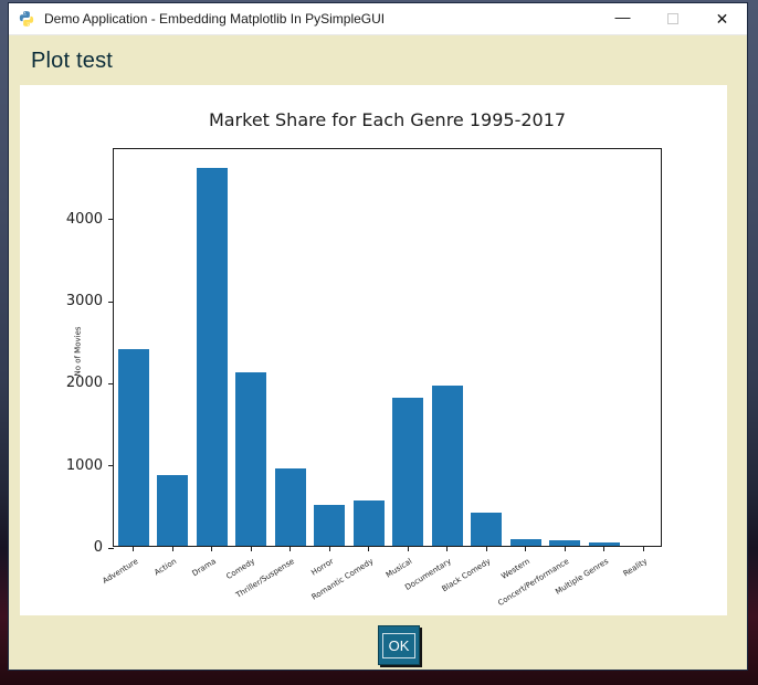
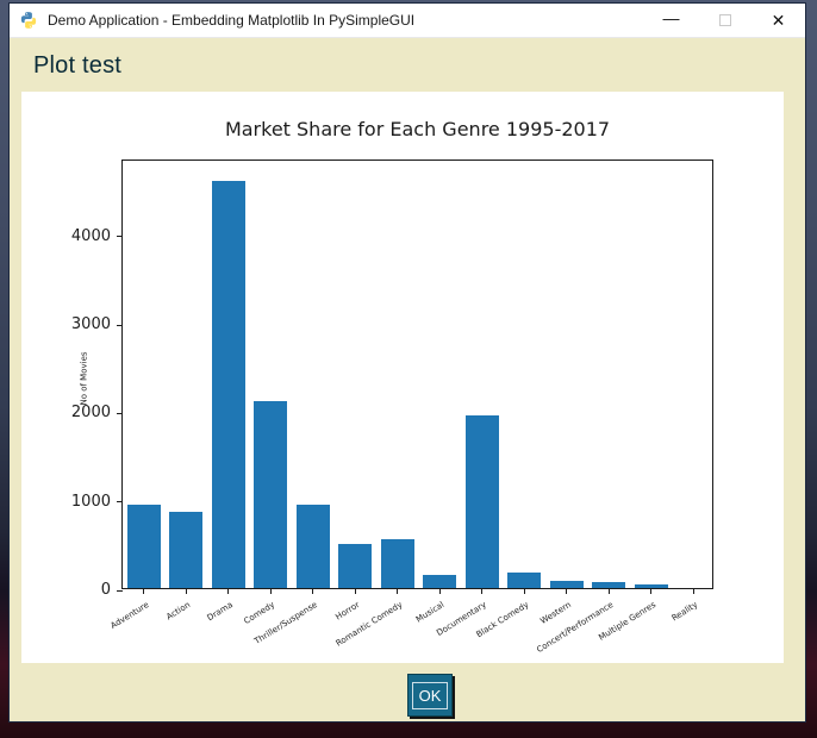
Adventure: 2400 -> 900
Musical: 1800 -> 200
Black Comedy: 400 -> 200
